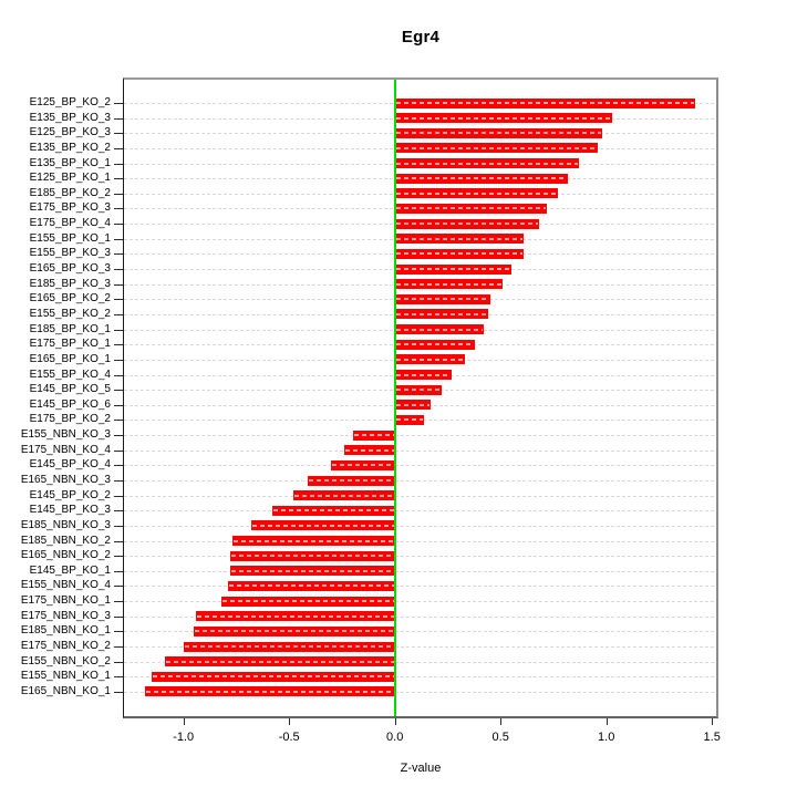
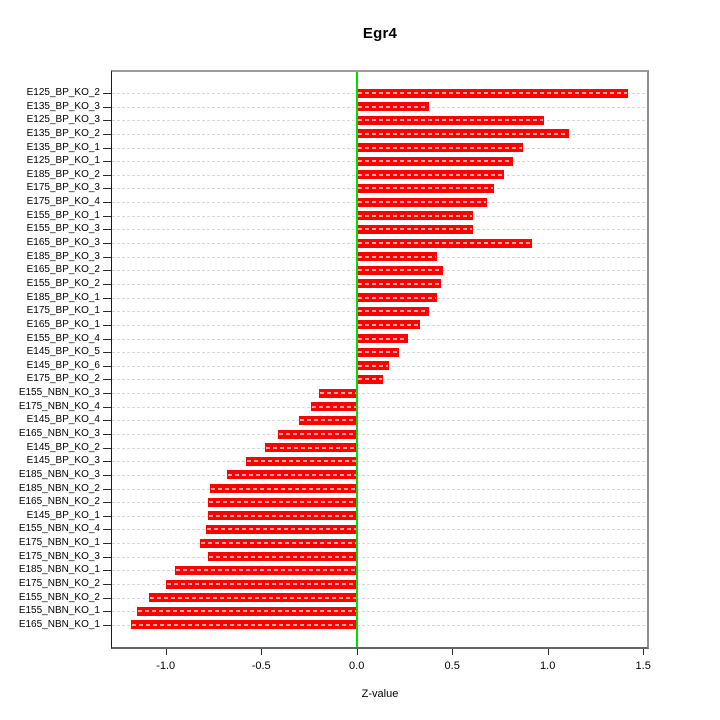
E135_BP_KO_3: 1.03 -> 0.38
E135_BP_KO_2: 0.96 -> 1.11
E165_BP_KO_3: 0.55 -> 0.92
E185_BP_KO_3: 0.51 -> 0.42
E175_NBN_KO_3: -0.94 -> -0.78
